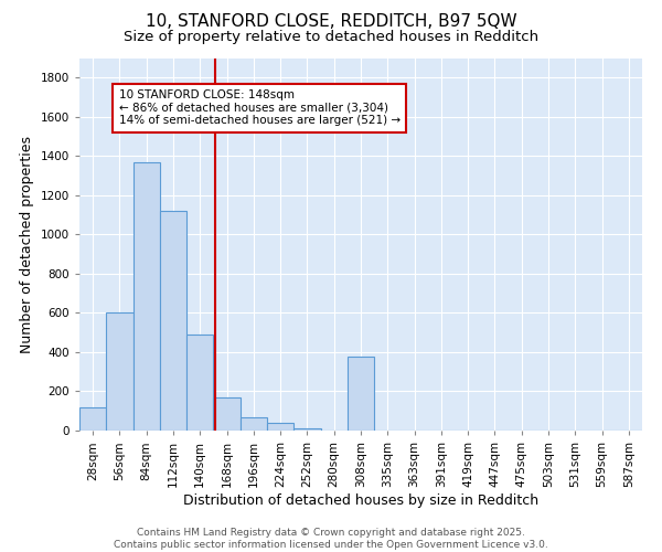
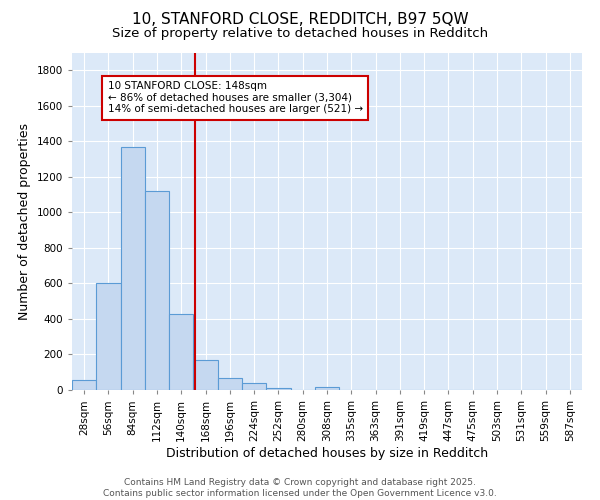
28sqm: 120 -> 60
140sqm: 490 -> 430
308sqm: 380 -> 20
